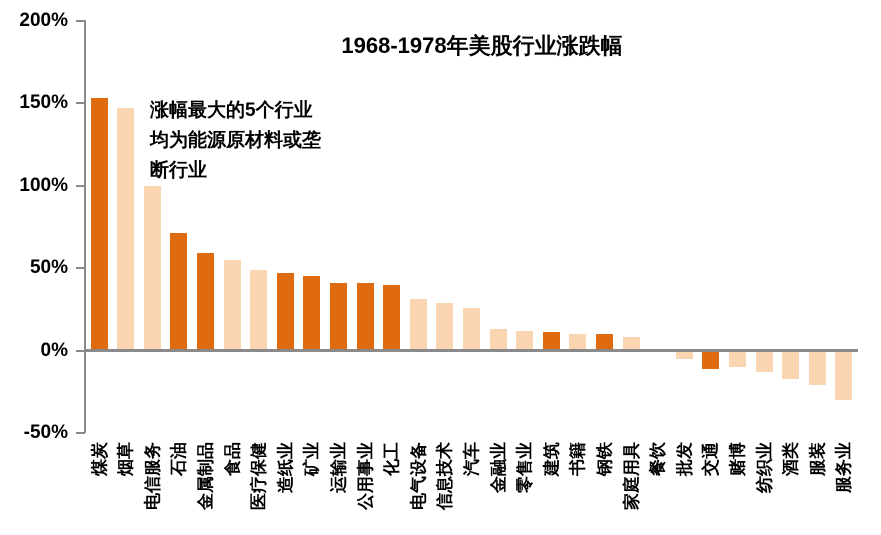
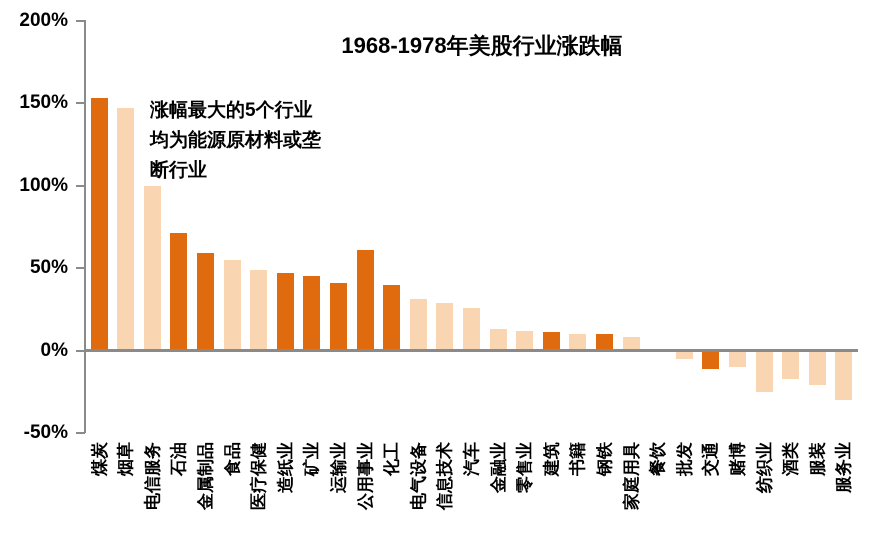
公用事业: 41% -> 61%
纺织业: -13% -> -25%
